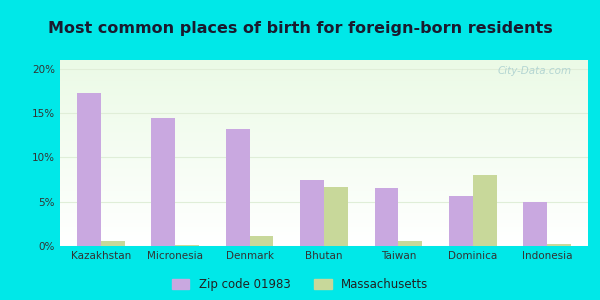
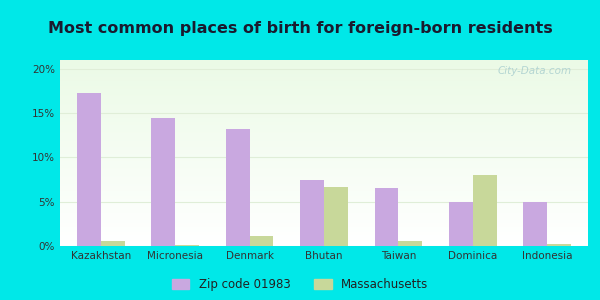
Zip code 01983/Dominica: 5.7% -> 5.0%
